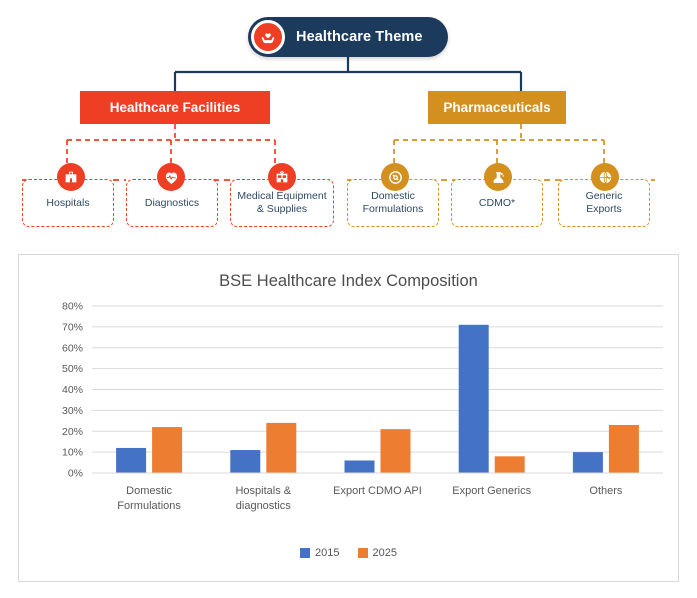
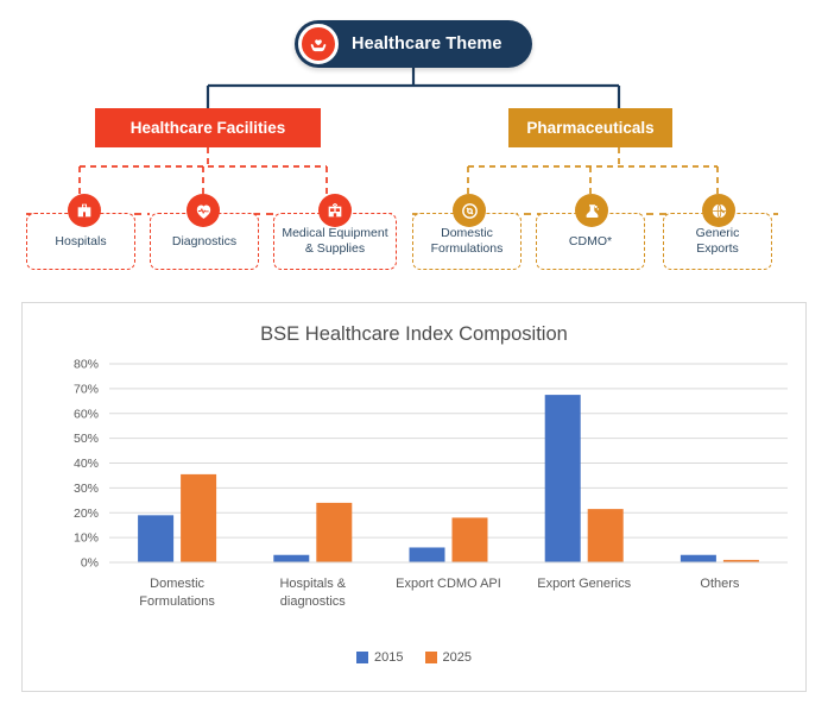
2015/Domestic Formulations: 12% -> 19%
2025/Domestic Formulations: 22% -> 36%
2015/Hospitals & diagnostics: 11% -> 3%
2025/Export CDMO API: 21% -> 18%
2015/Export Generics: 71% -> 68%
2025/Export Generics: 8% -> 22%
2015/Others: 10% -> 3%
2025/Others: 23% -> 1%
